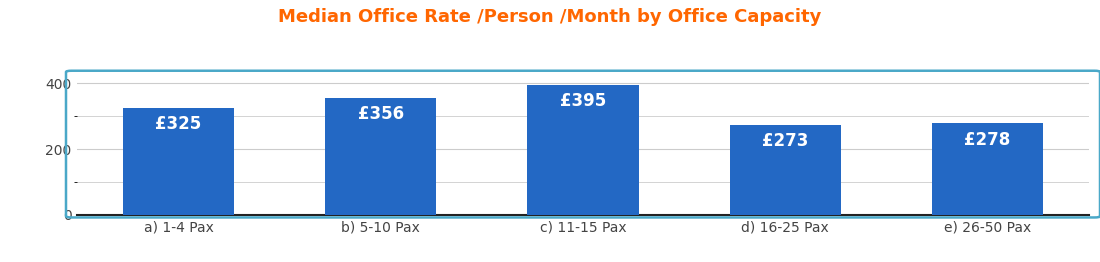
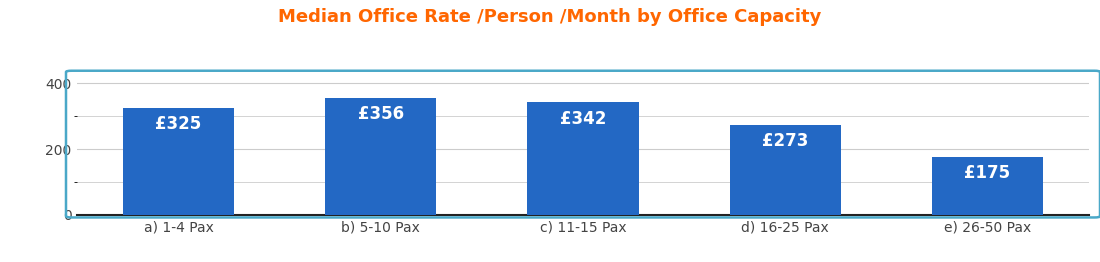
c) 11-15 Pax: £395 -> £342
e) 26-50 Pax: £278 -> £175
